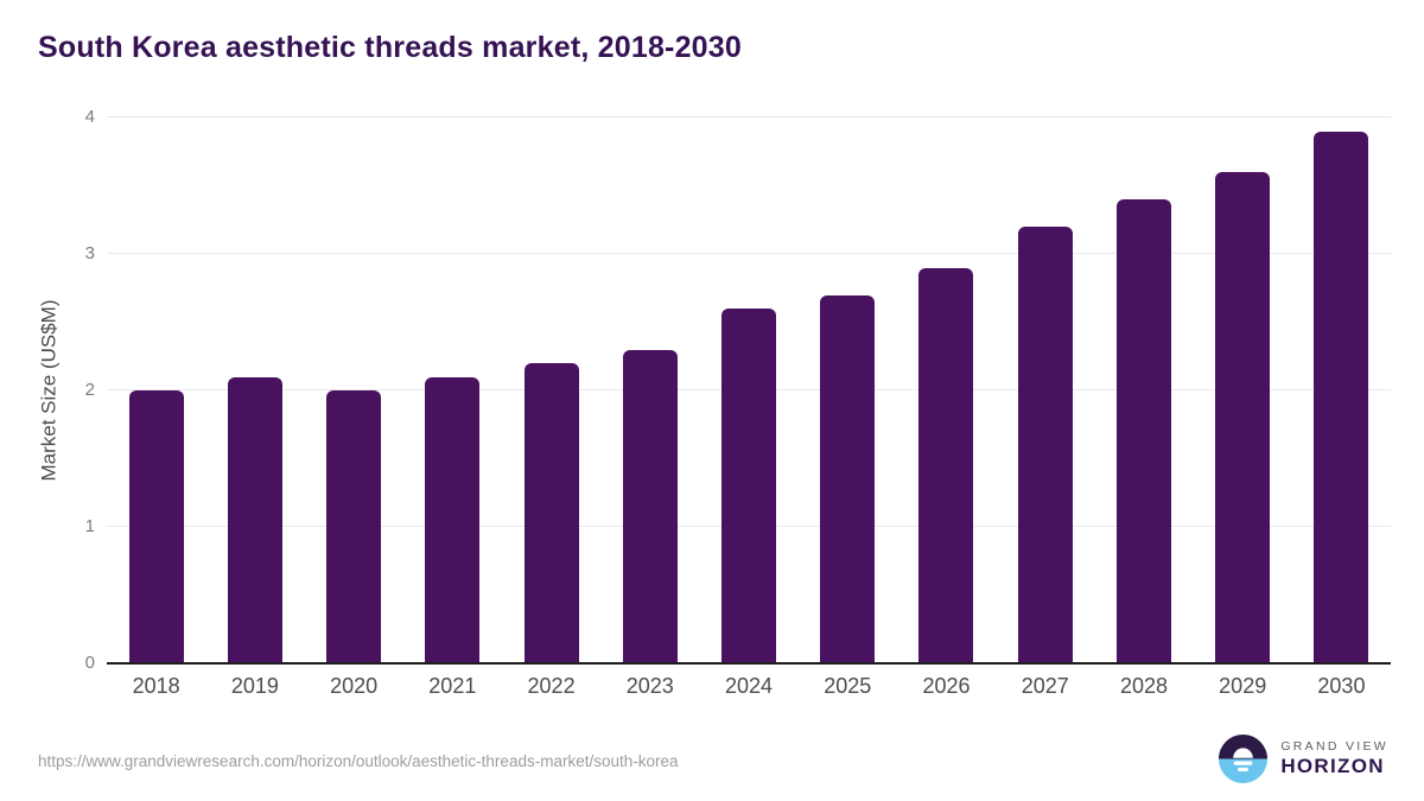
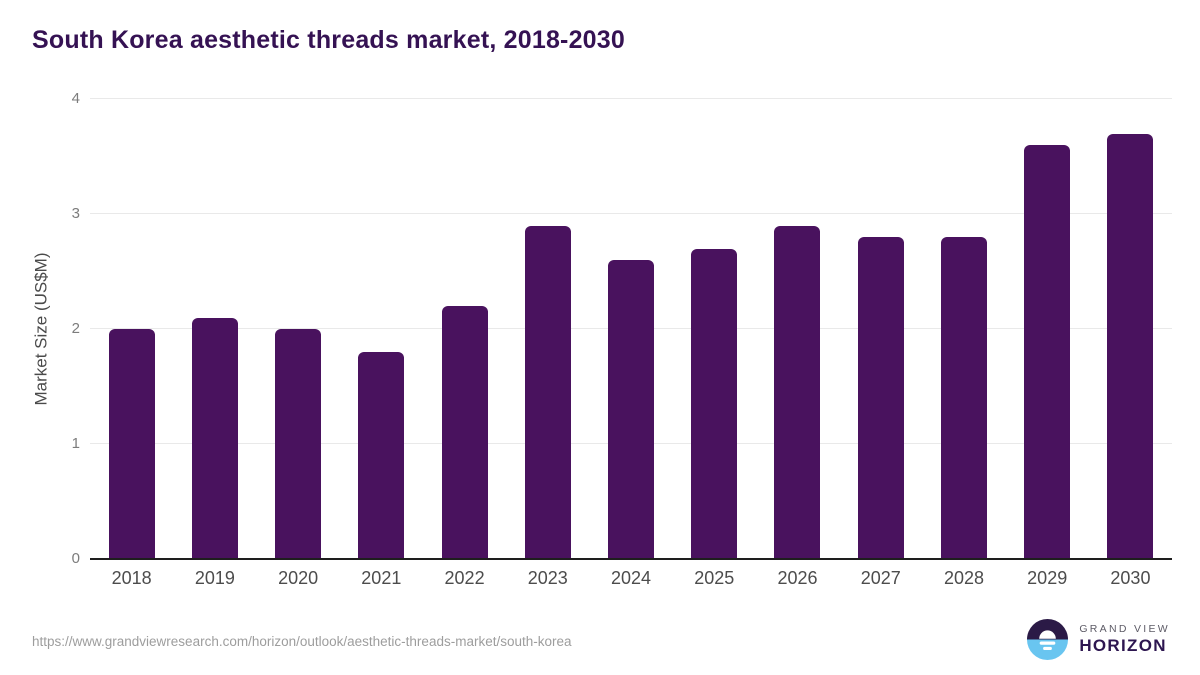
2021: 2.1 -> 1.8
2023: 2.3 -> 2.9
2027: 3.2 -> 2.8
2028: 3.4 -> 2.8
2030: 3.9 -> 3.7
